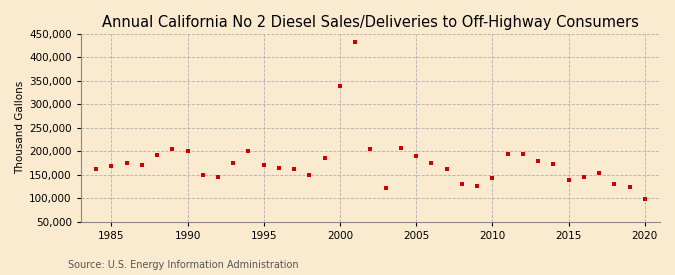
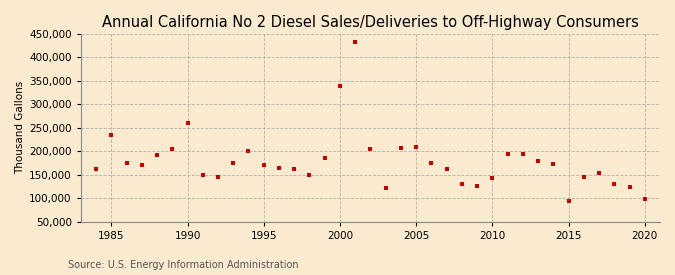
1985: 168,000 -> 235,000
1990: 200,000 -> 260,000
2005: 190,000 -> 210,000
2015: 138,000 -> 95,000
